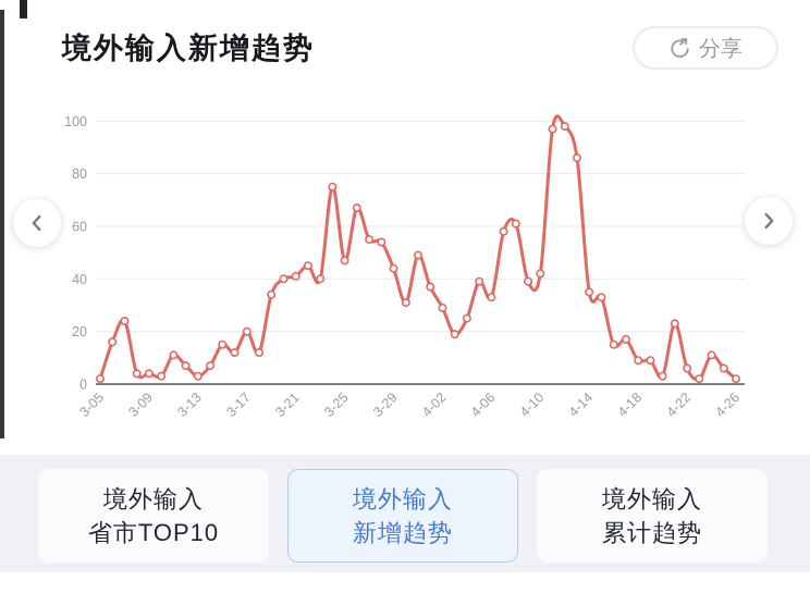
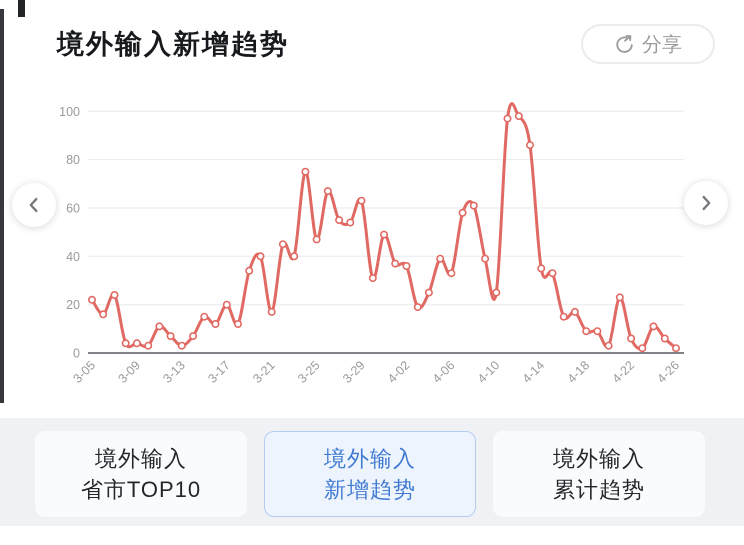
3-05: 2 -> 22
3-21: 41 -> 17
3-29: 44 -> 63
4-02: 29 -> 36
4-10: 42 -> 25
